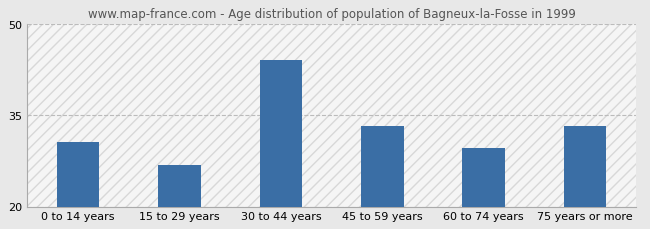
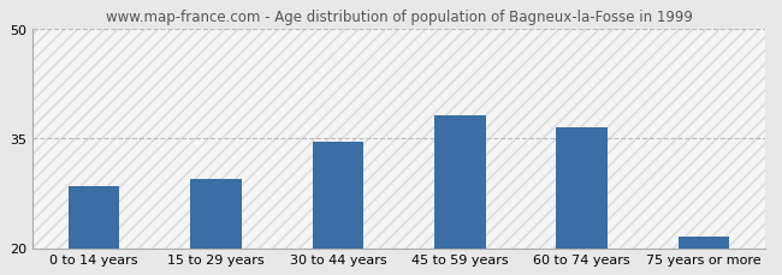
0 to 14 years: 30.6 -> 28.5
15 to 29 years: 26.8 -> 29.5
30 to 44 years: 44.2 -> 34.5
45 to 59 years: 33.2 -> 38.2
60 to 74 years: 29.6 -> 36.5
75 years or more: 33.2 -> 21.5
